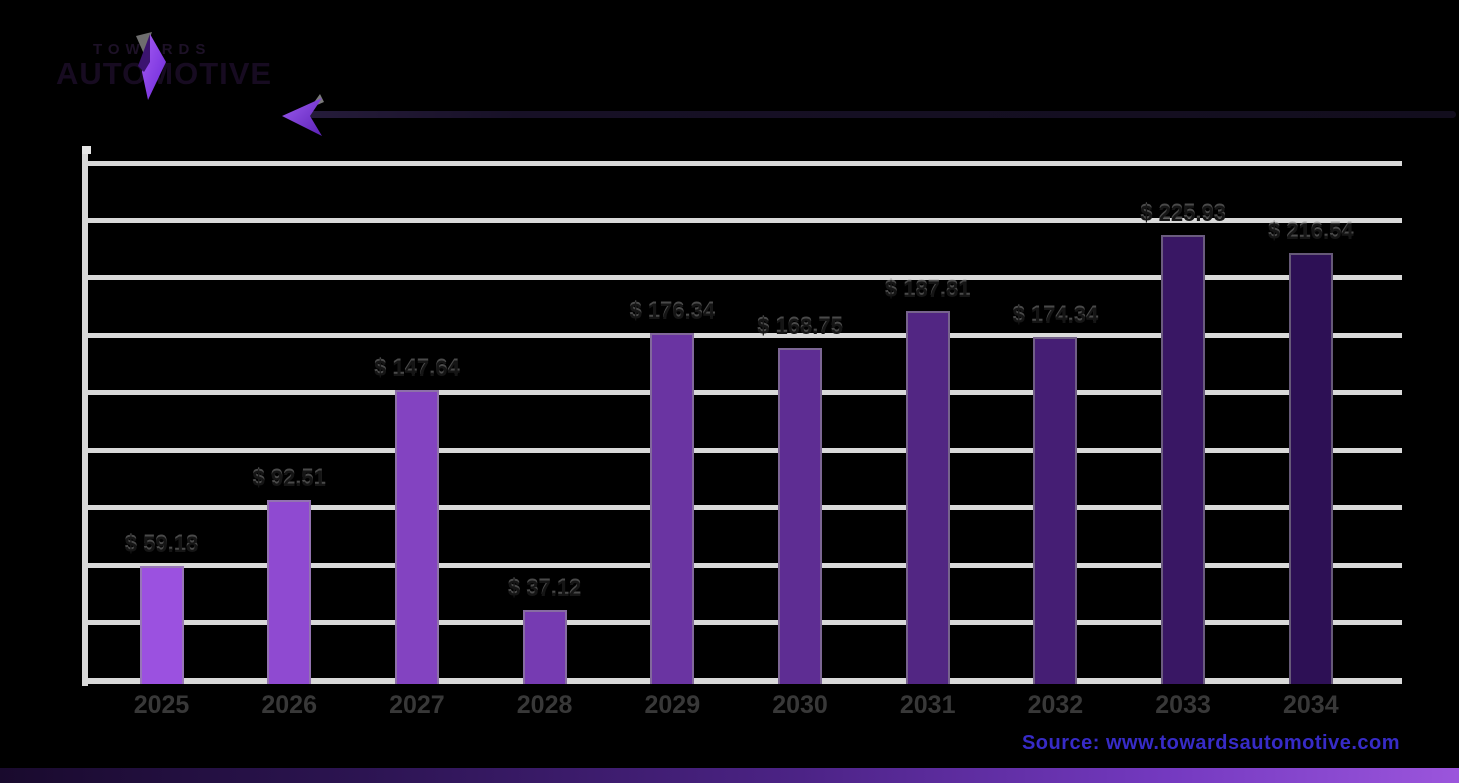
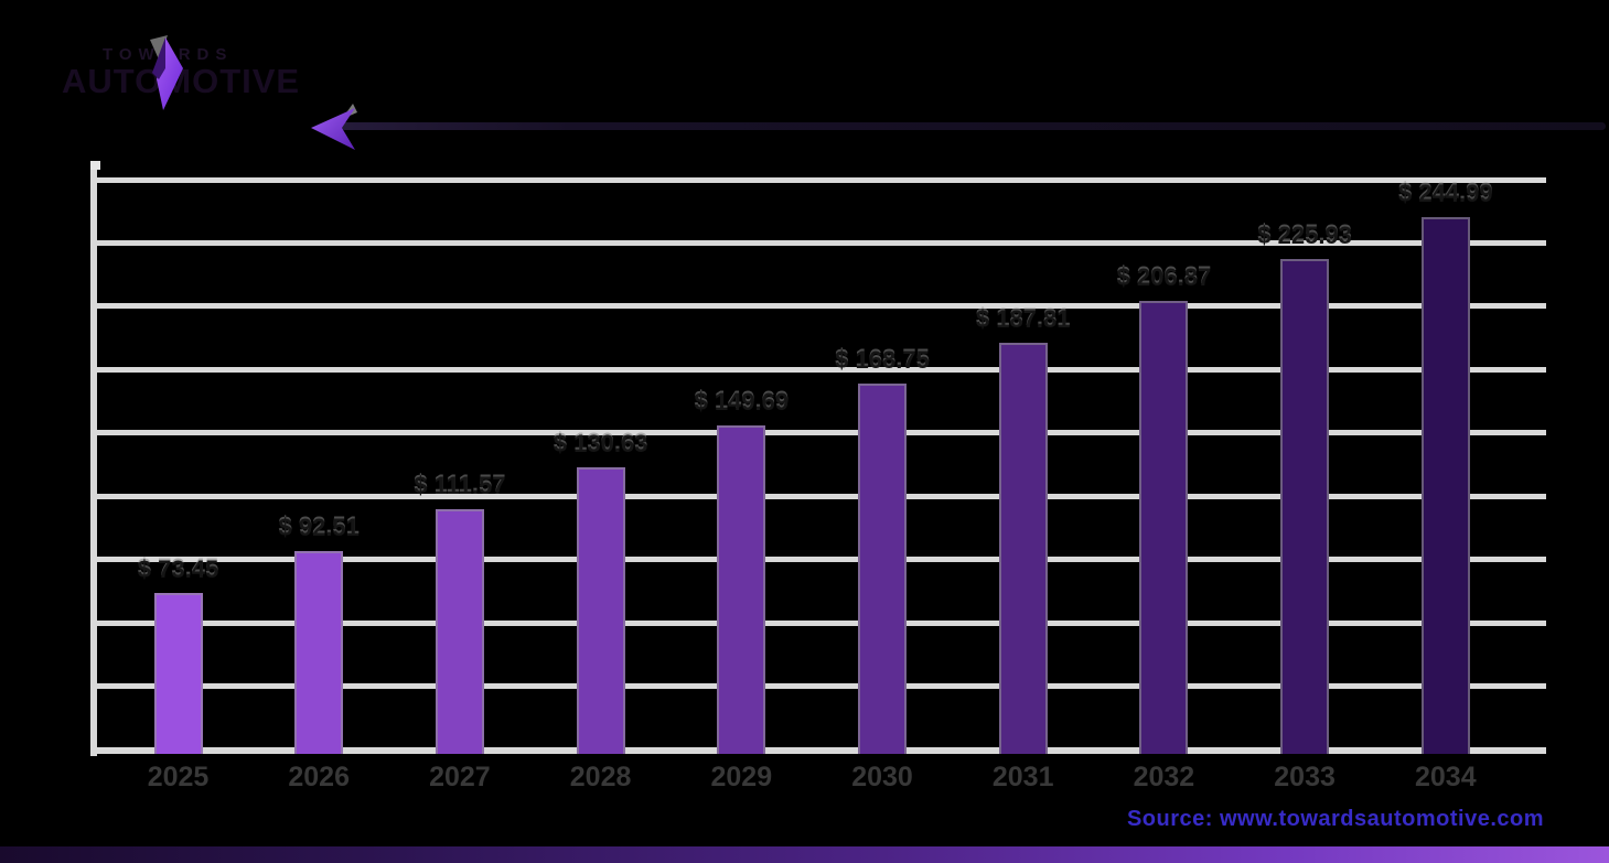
2025: 59.18 -> 73.45
2027: 147.64 -> 111.57
2028: 37.12 -> 130.63
2029: 176.34 -> 149.69
2032: 174.34 -> 206.87
2034: 216.54 -> 244.99
